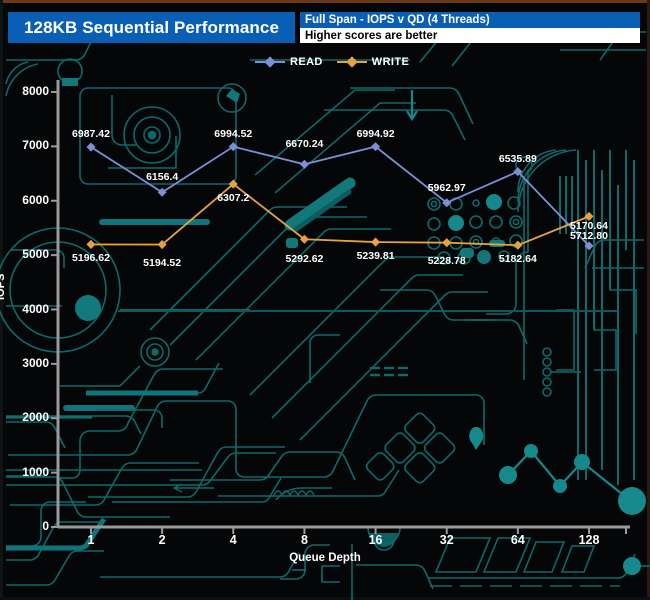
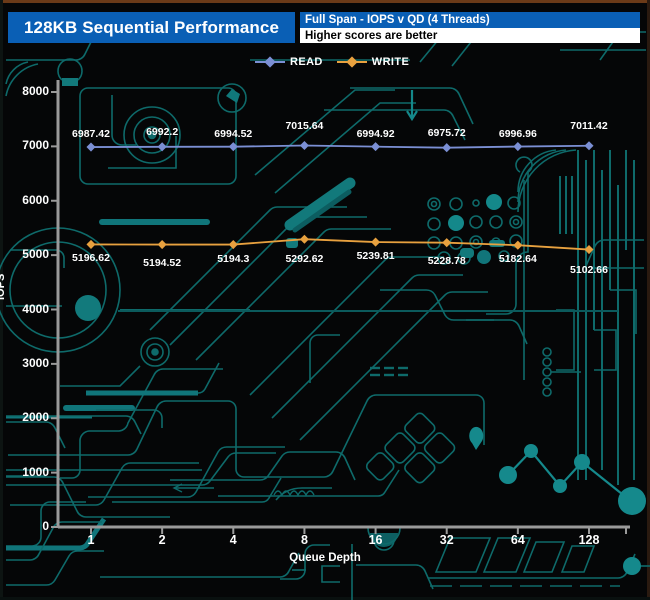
READ/2: 6156.4 -> 6992.2
WRITE/4: 6307.2 -> 5194.3
READ/8: 6670.24 -> 7015.64
READ/32: 5962.97 -> 6975.72
READ/64: 6535.89 -> 6996.96
READ/128: 5170.64 -> 7011.42
WRITE/128: 5712.80 -> 5102.66
